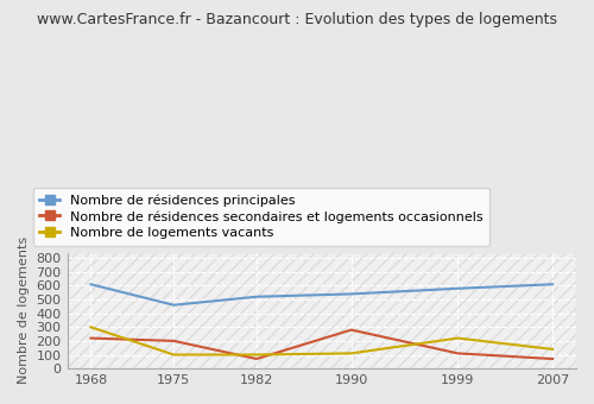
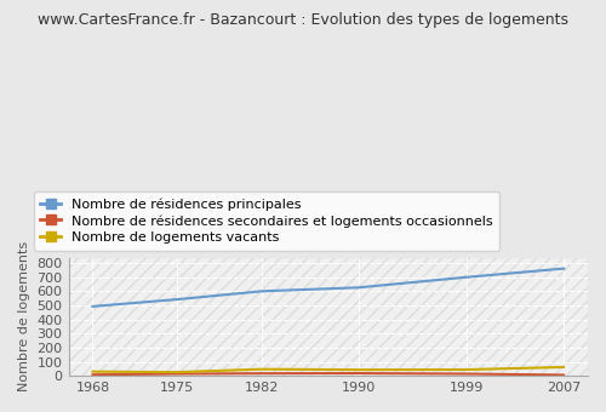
Nombre de résidences principales/1968: 610 -> 490
Nombre de résidences secondaires et logements occasionnels/1968: 220 -> 10
Nombre de logements vacants/1968: 300 -> 30
Nombre de résidences principales/1975: 460 -> 540
Nombre de résidences secondaires et logements occasionnels/1975: 200 -> 10
Nombre de logements vacants/1975: 100 -> 30
Nombre de résidences principales/1982: 520 -> 600
Nombre de résidences secondaires et logements occasionnels/1982: 70 -> 20
Nombre de logements vacants/1982: 100 -> 50
Nombre de résidences principales/1990: 540 -> 630
Nombre de résidences secondaires et logements occasionnels/1990: 280 -> 20
Nombre de logements vacants/1990: 110 -> 40
Nombre de résidences principales/1999: 580 -> 700
Nombre de résidences secondaires et logements occasionnels/1999: 110 -> 10
Nombre de logements vacants/1999: 220 -> 40
Nombre de résidences principales/2007: 610 -> 760
Nombre de résidences secondaires et logements occasionnels/2007: 70 -> 10
Nombre de logements vacants/2007: 140 -> 60
